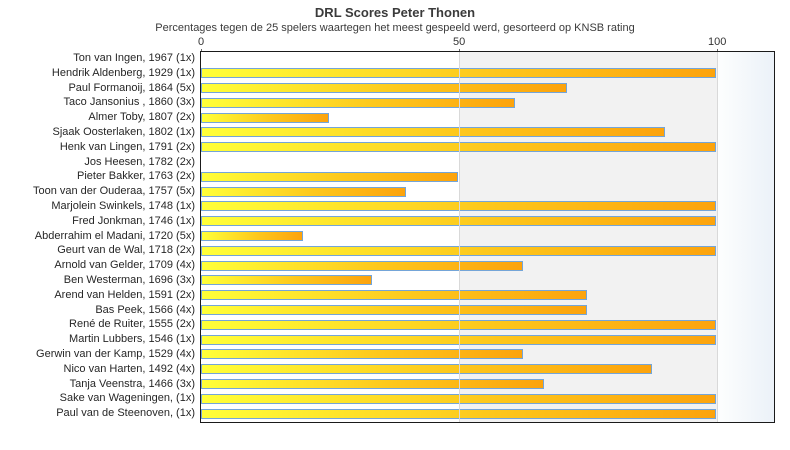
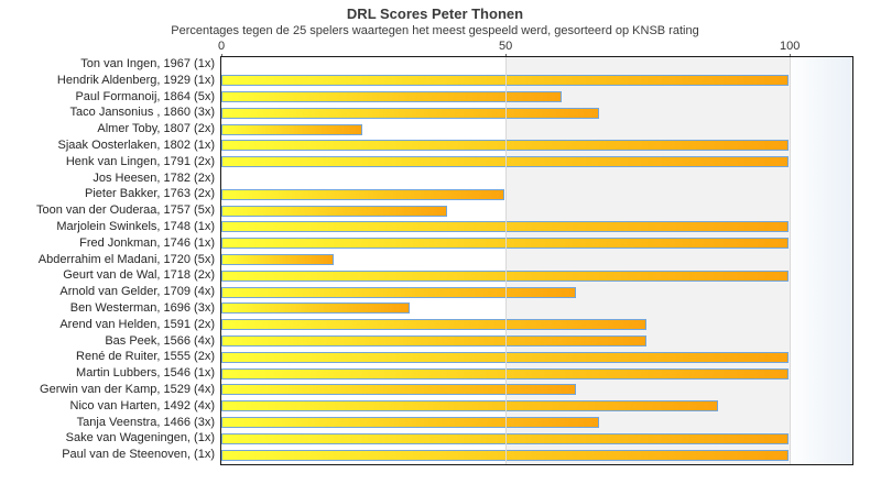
Paul Formanoij, 1864 (5x): 71 -> 60
Taco Jansonius , 1860 (3x): 61 -> 67
Sjaak Oosterlaken, 1802 (1x): 90 -> 100
